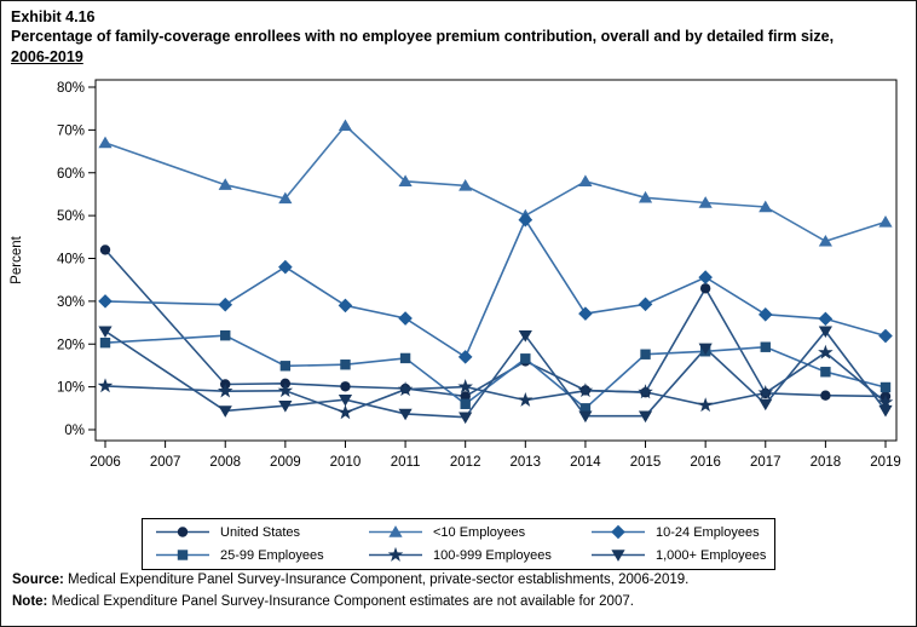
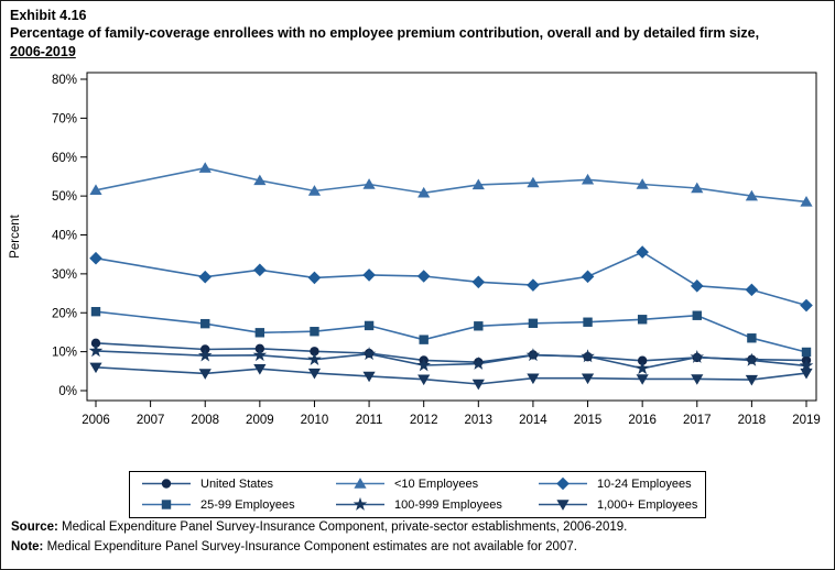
United States/2006: 42% -> 12%
<10 Employees/2006: 67% -> 52%
10-24 Employees/2006: 30% -> 34%
1,000+ Employees/2006: 23% -> 6%
25-99 Employees/2008: 22% -> 17%
10-24 Employees/2009: 38% -> 31%
<10 Employees/2010: 71% -> 51%
100-999 Employees/2010: 4% -> 8%
1,000+ Employees/2010: 7% -> 4%
<10 Employees/2011: 58% -> 53%
10-24 Employees/2011: 26% -> 30%
<10 Employees/2012: 57% -> 51%
10-24 Employees/2012: 17% -> 29%
25-99 Employees/2012: 6% -> 13%
100-999 Employees/2012: 10% -> 6%
United States/2013: 16% -> 7%
<10 Employees/2013: 50% -> 53%
10-24 Employees/2013: 49% -> 28%
1,000+ Employees/2013: 22% -> 2%
<10 Employees/2014: 58% -> 53%
25-99 Employees/2014: 5% -> 17%
United States/2016: 33% -> 8%
1,000+ Employees/2016: 19% -> 3%
1,000+ Employees/2017: 6% -> 3%
<10 Employees/2018: 44% -> 50%
100-999 Employees/2018: 18% -> 8%
1,000+ Employees/2018: 23% -> 3%
